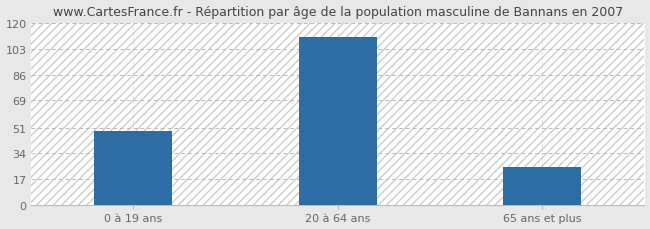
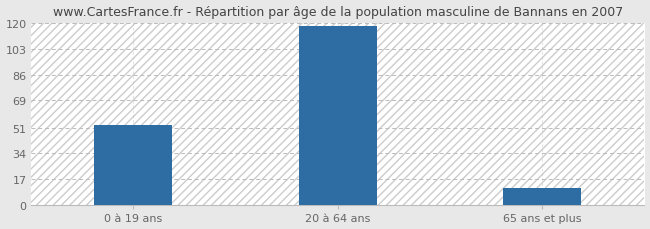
0 à 19 ans: 49 -> 53
20 à 64 ans: 111 -> 118
65 ans et plus: 25 -> 11
